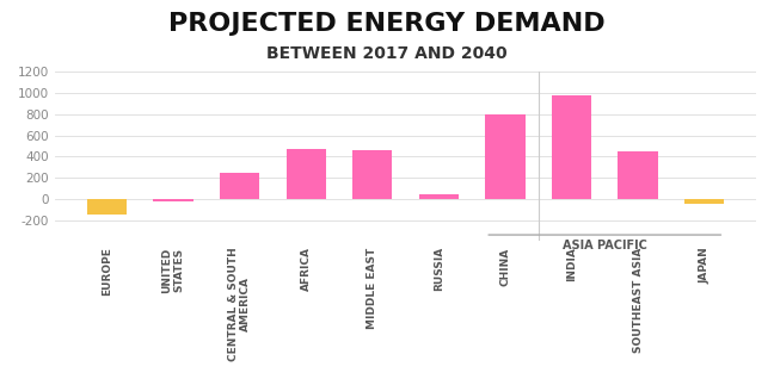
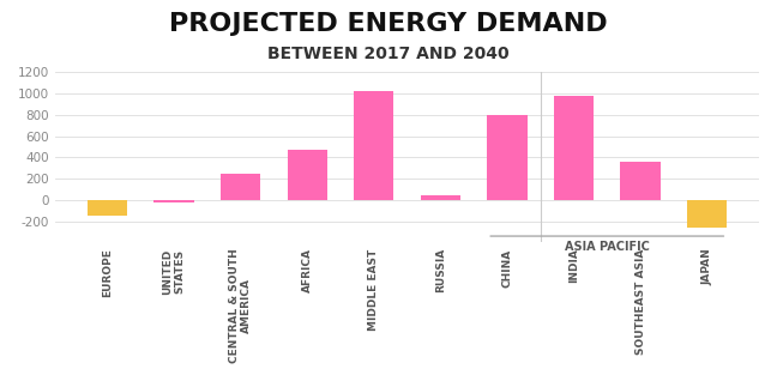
MIDDLE EAST: 460 -> 1020
SOUTHEAST ASIA: 450 -> 360
JAPAN: -50 -> -260
